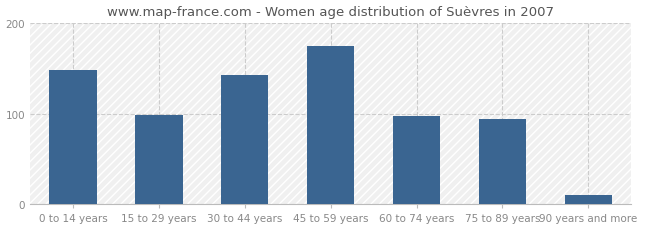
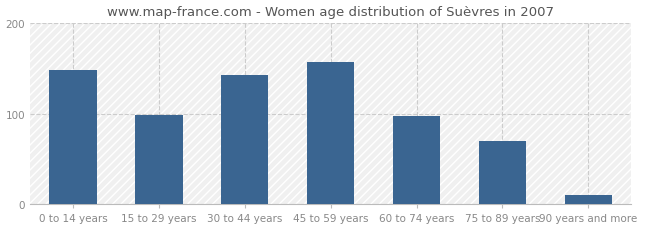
45 to 59 years: 174 -> 157
75 to 89 years: 94 -> 70
